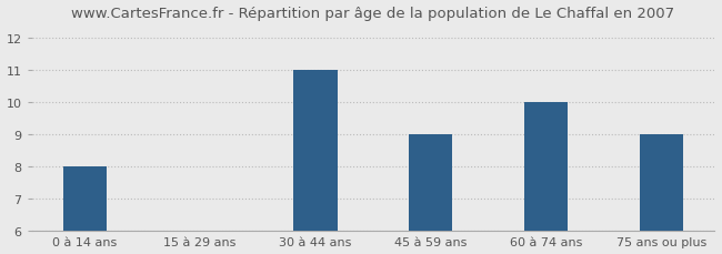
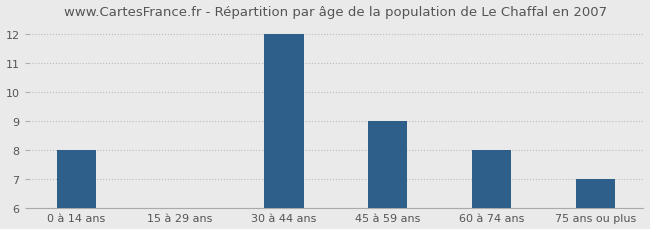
30 à 44 ans: 11.0 -> 12.0
60 à 74 ans: 10.0 -> 8.0
75 ans ou plus: 9.0 -> 7.0
